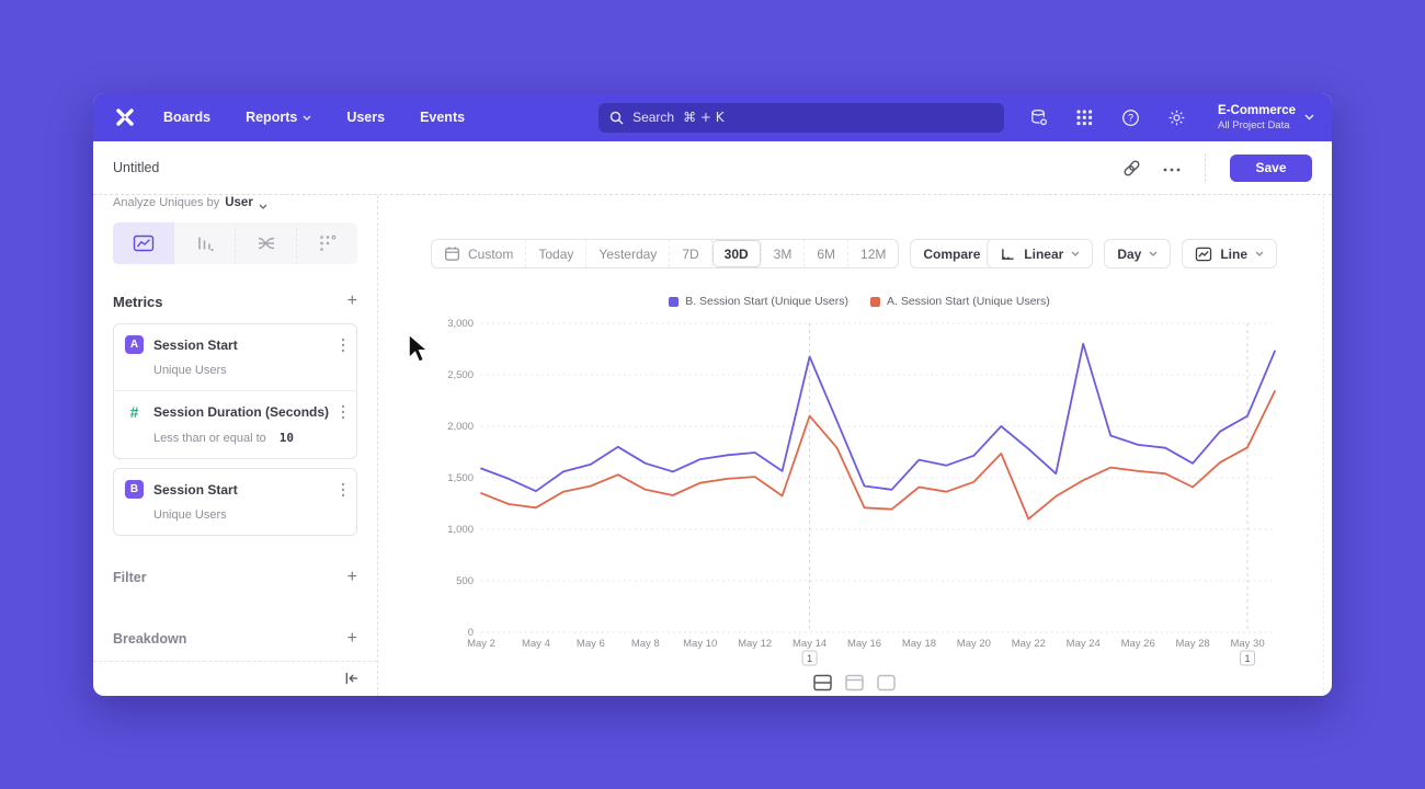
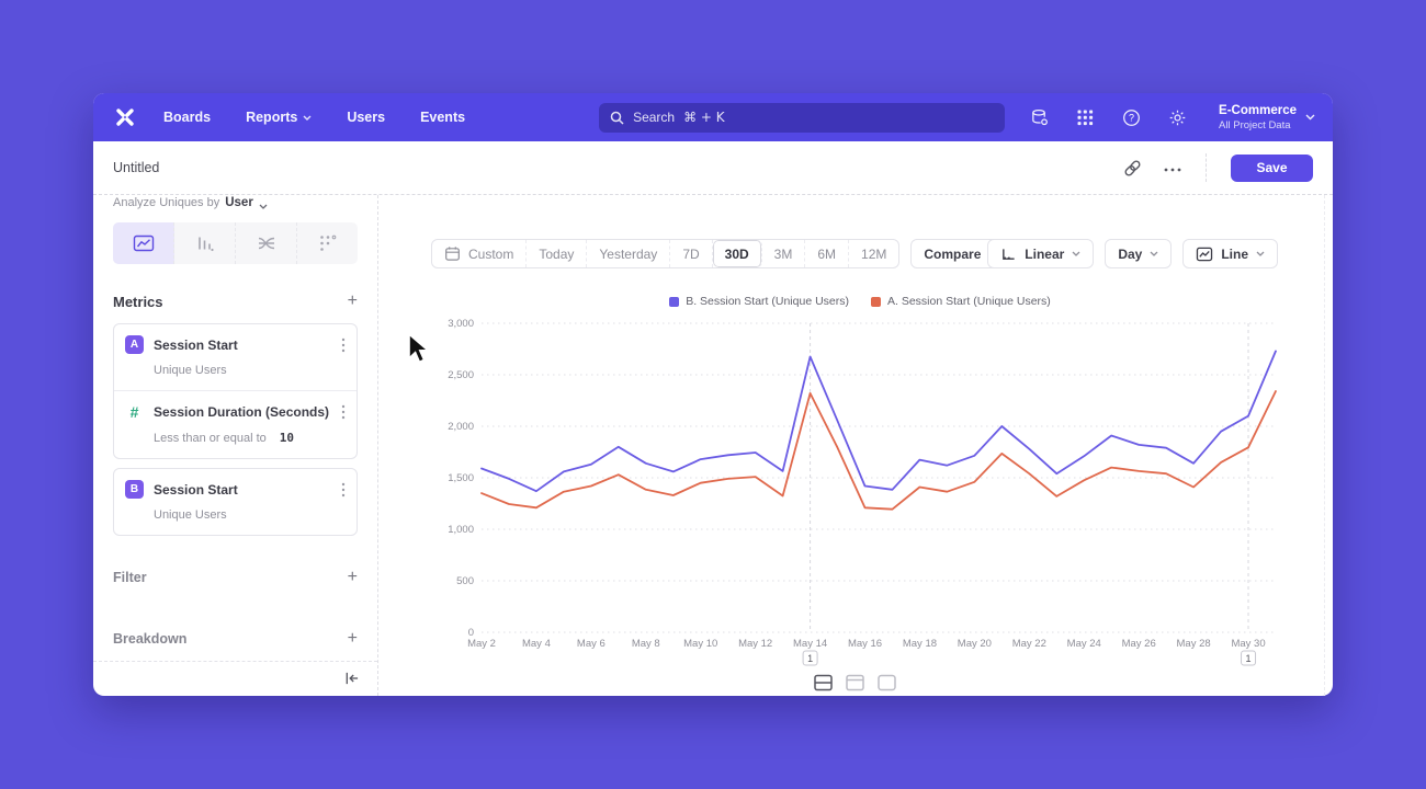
A. Session Start (Unique Users)/May 14: 2100 -> 2300
A. Session Start (Unique Users)/May 22: 1100 -> 1500
B. Session Start (Unique Users)/May 24: 2800 -> 1700
